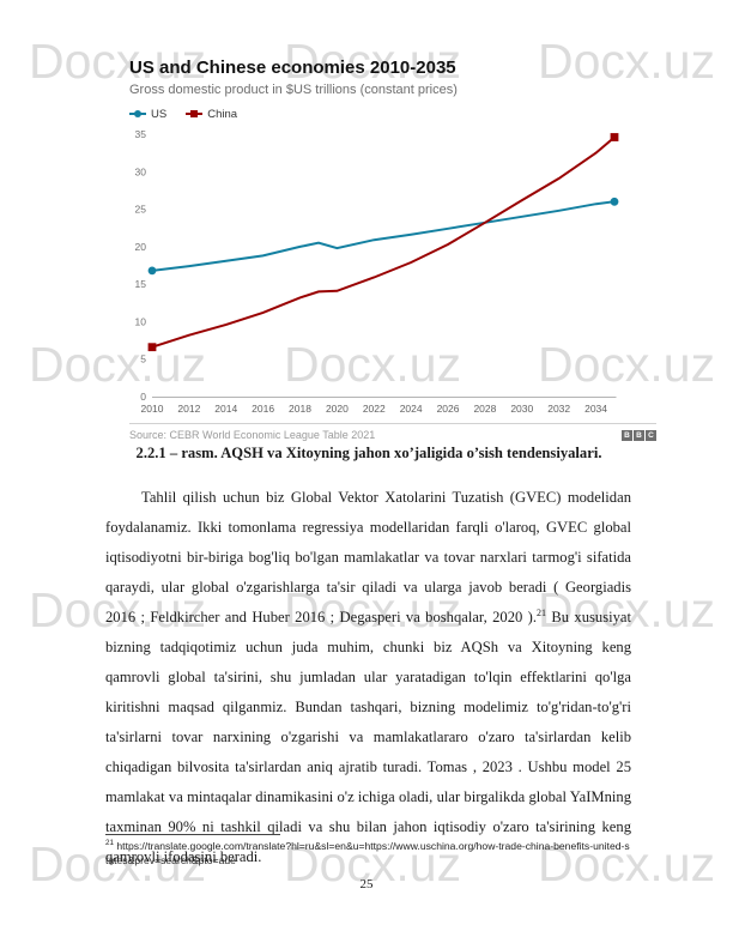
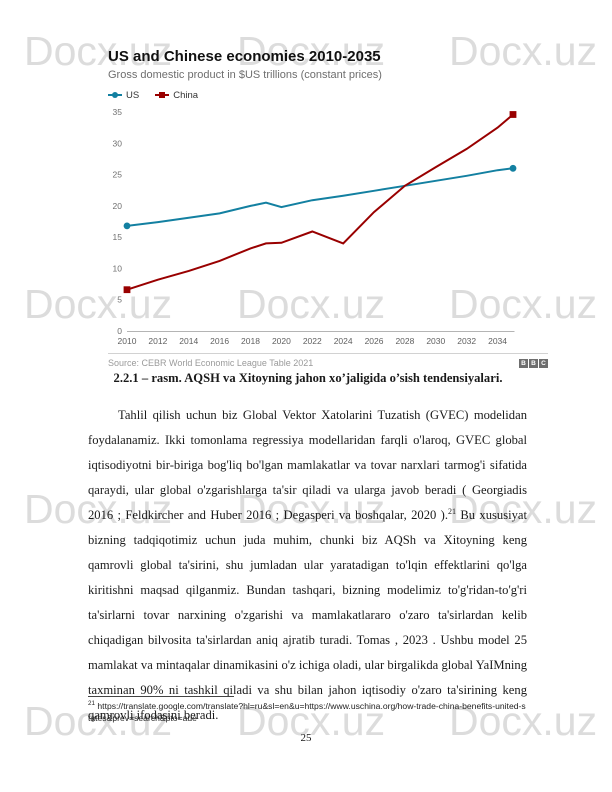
China/2024: 18 -> 14
China/2026: 20 -> 19
